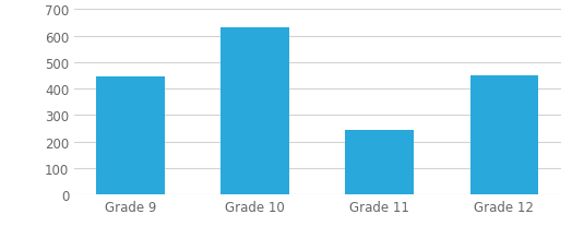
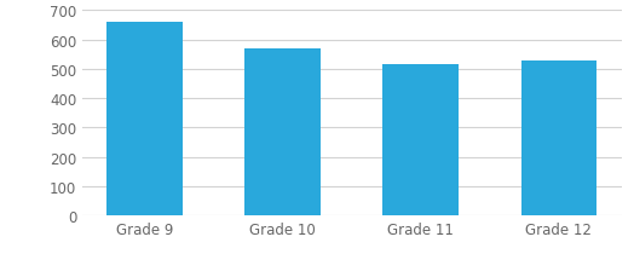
Grade 9: 445 -> 660
Grade 10: 630 -> 570
Grade 11: 245 -> 515
Grade 12: 450 -> 530
